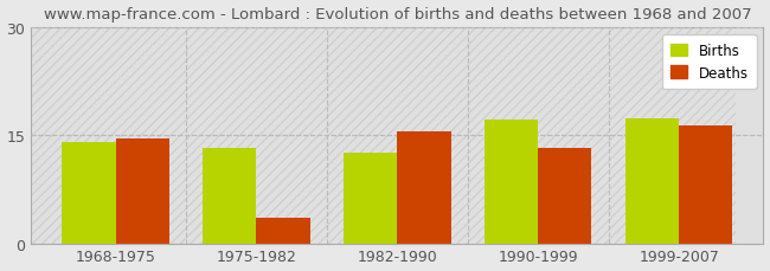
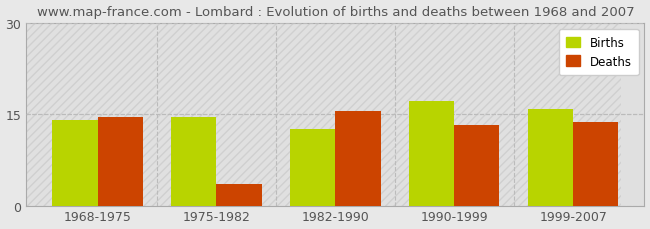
Births/1975-1982: 13.2 -> 14.5
Births/1999-2007: 17.4 -> 15.8
Deaths/1999-2007: 16.4 -> 13.7
